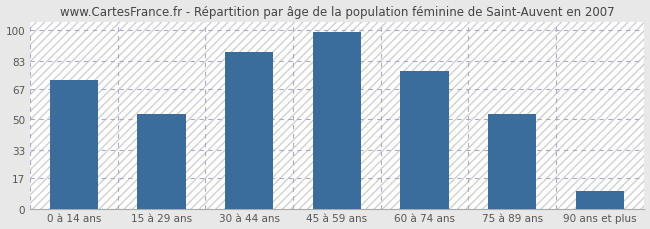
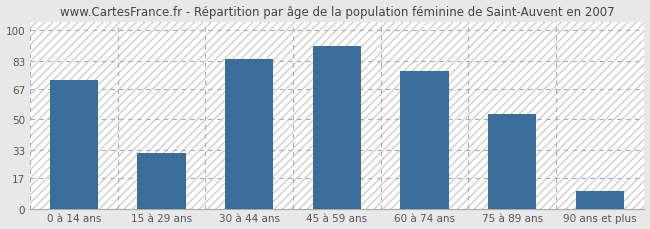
15 à 29 ans: 53 -> 31
30 à 44 ans: 88 -> 84
45 à 59 ans: 99 -> 91
